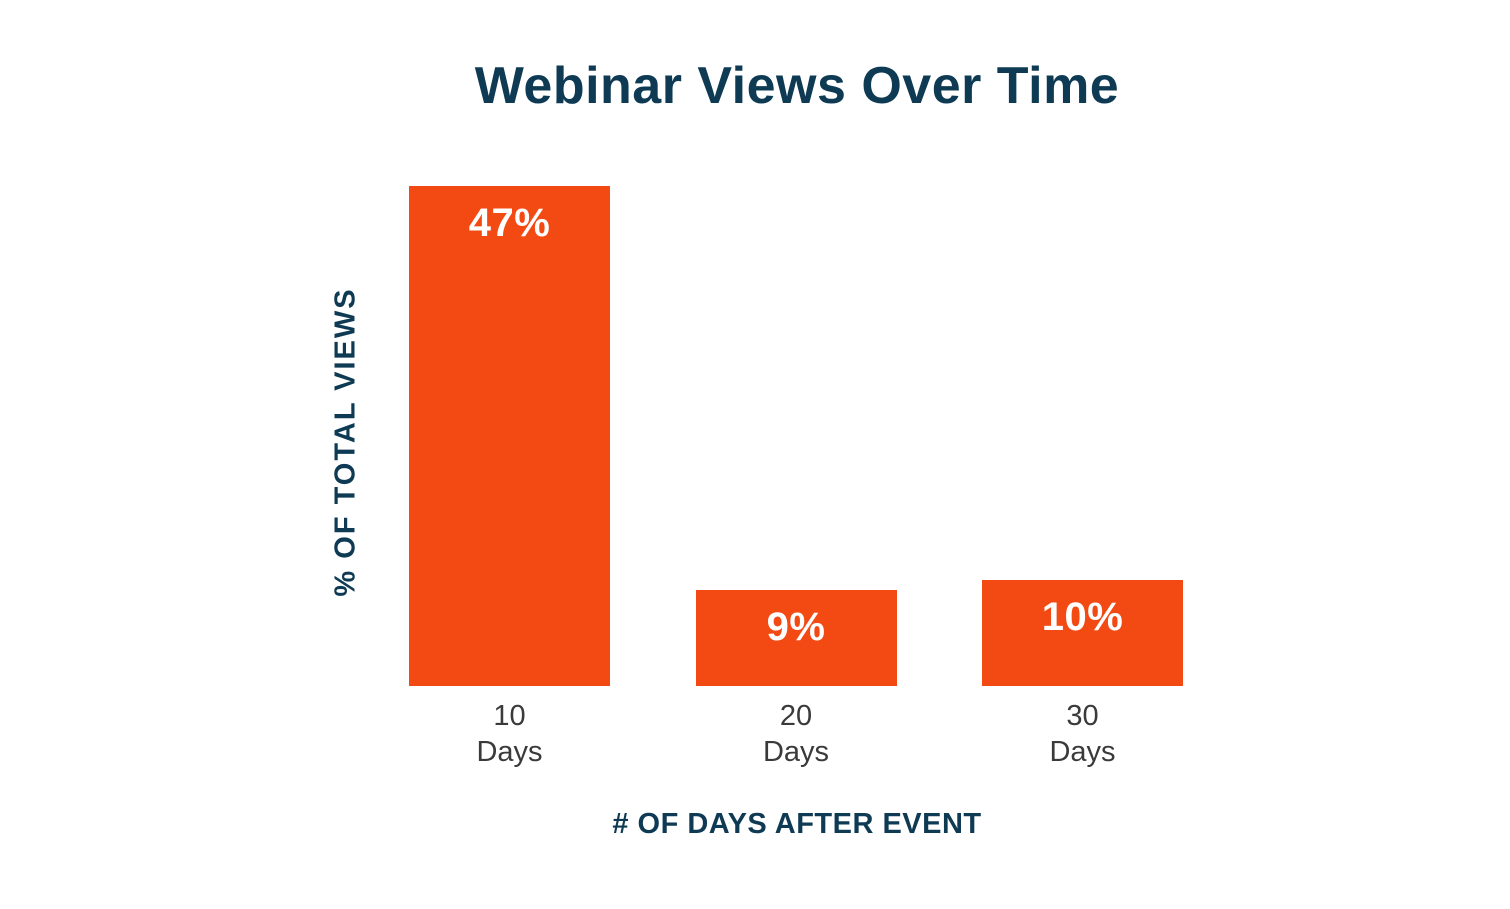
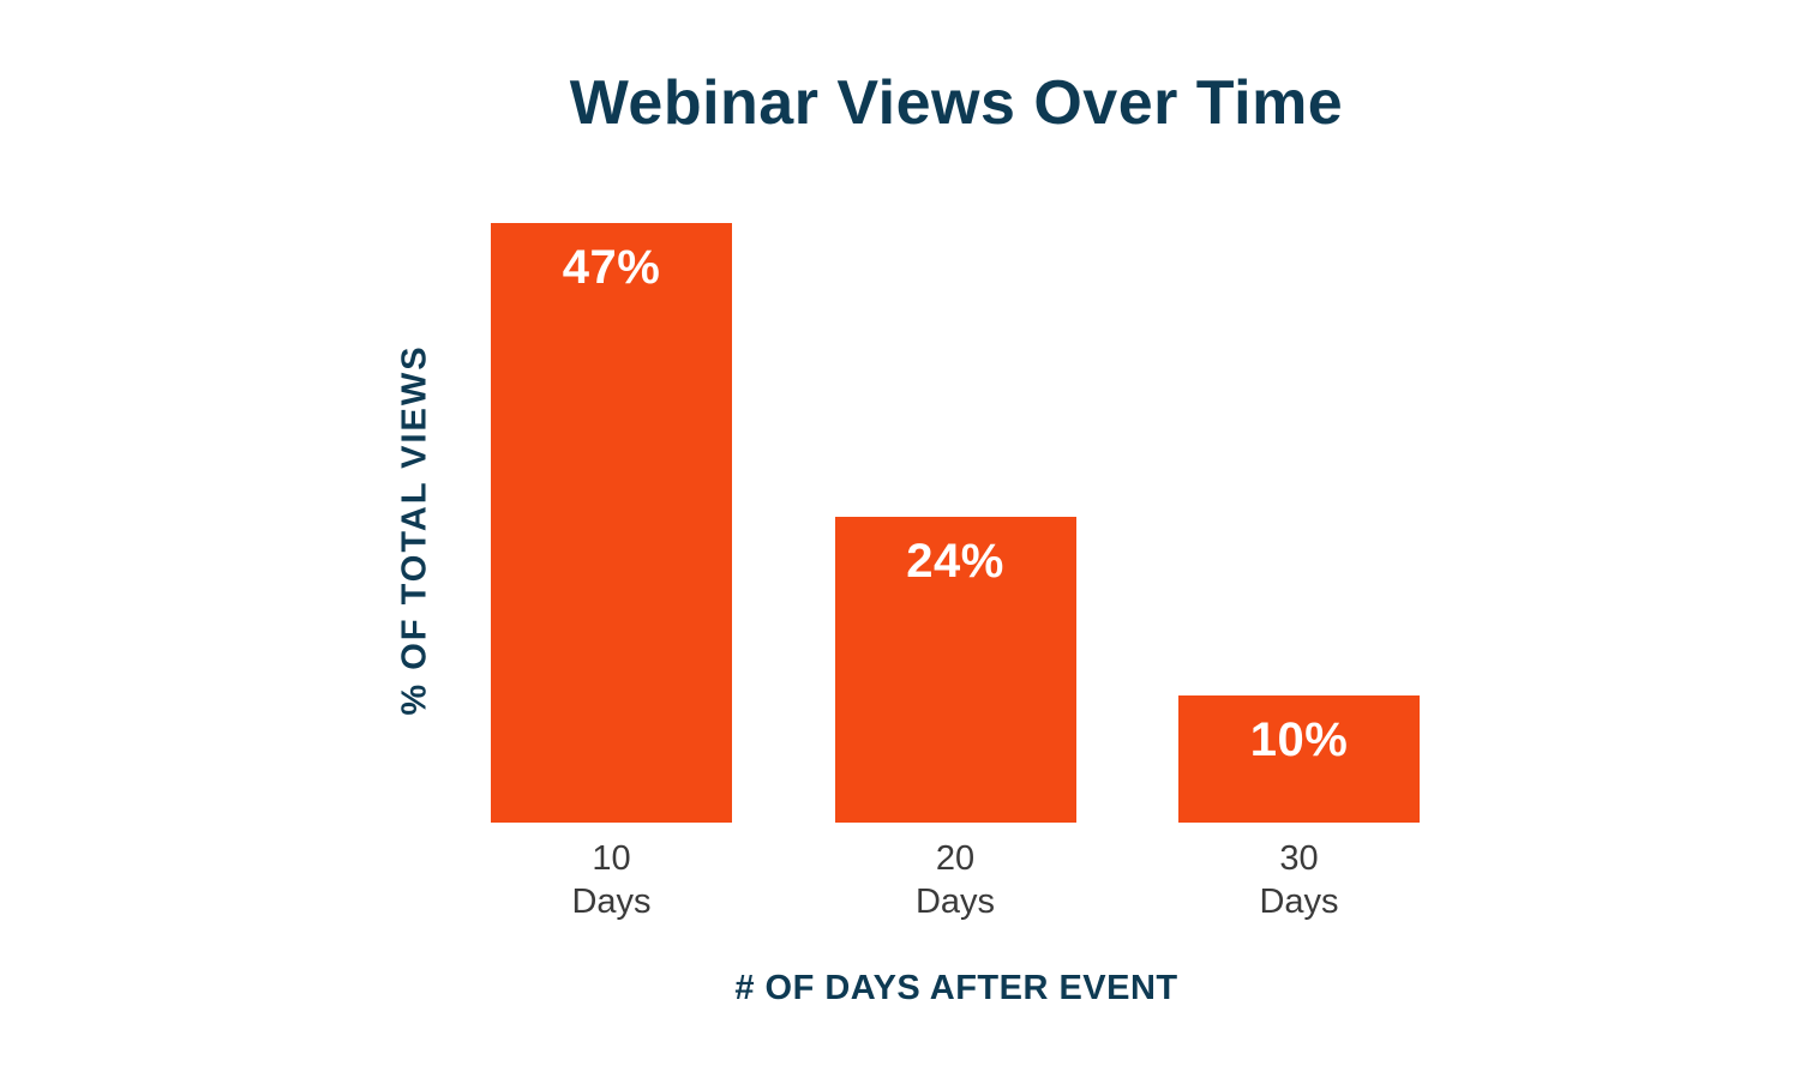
20 Days: 9% -> 24%
